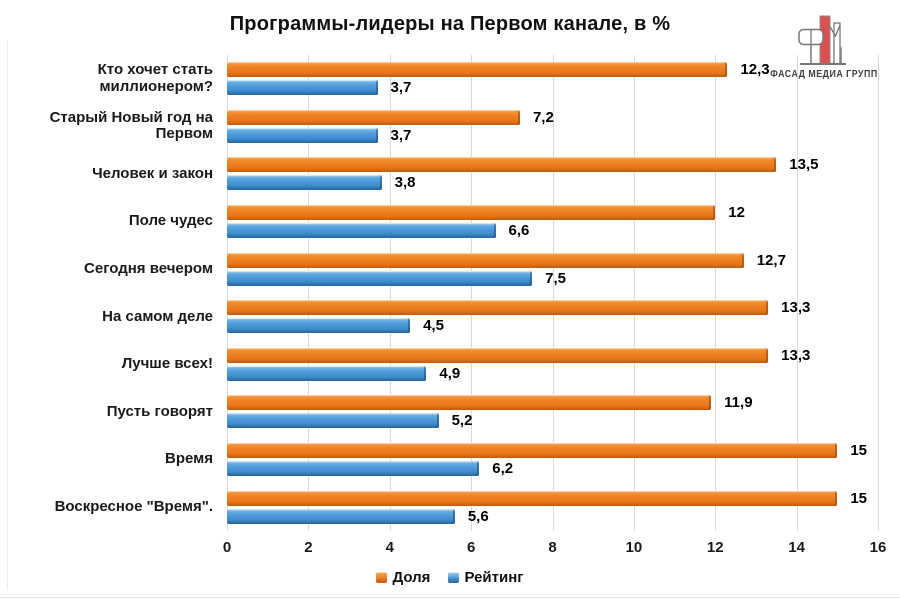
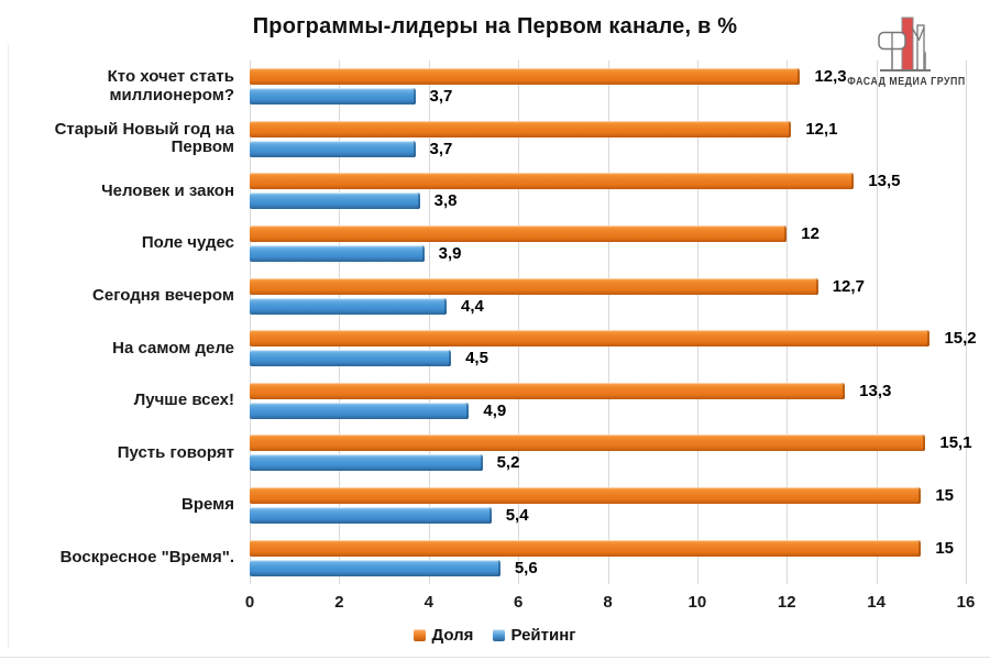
Доля/Старый Новый год на Первом: 7,2 -> 12,1
Рейтинг/Поле чудес: 6,6 -> 3,9
Рейтинг/Сегодня вечером: 7,5 -> 4,4
Доля/На самом деле: 13,3 -> 15,2
Доля/Пусть говорят: 11,9 -> 15,1
Рейтинг/Время: 6,2 -> 5,4
